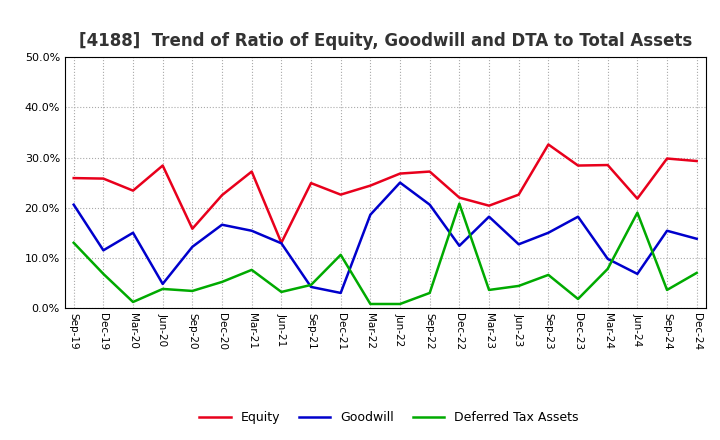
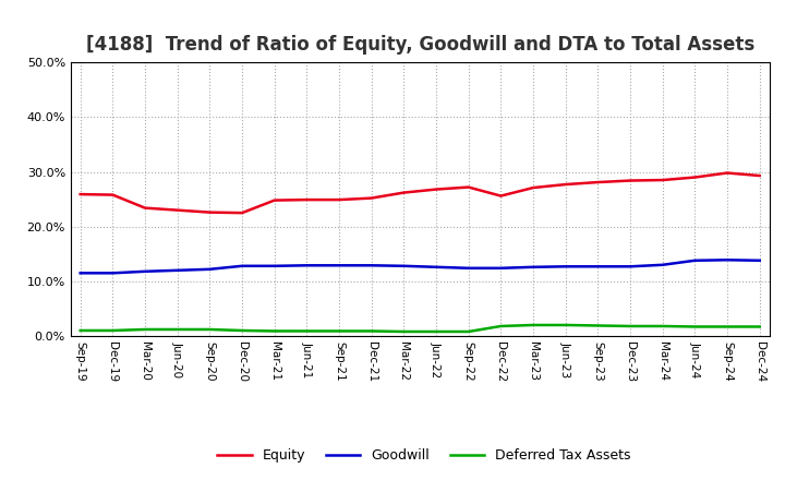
Goodwill/Sep-19: 20.6% -> 11.5%
Deferred Tax Assets/Sep-19: 13.0% -> 1.0%
Deferred Tax Assets/Dec-19: 6.8% -> 1.0%
Goodwill/Mar-20: 15.0% -> 11.8%
Equity/Jun-20: 28.4% -> 23.0%
Goodwill/Jun-20: 4.8% -> 12.0%
Deferred Tax Assets/Jun-20: 3.8% -> 1.2%
Equity/Sep-20: 15.8% -> 22.6%
Deferred Tax Assets/Sep-20: 3.4% -> 1.2%
Goodwill/Dec-20: 16.6% -> 12.8%
Deferred Tax Assets/Dec-20: 5.2% -> 1.0%
Equity/Mar-21: 27.2% -> 24.8%
Goodwill/Mar-21: 15.4% -> 12.8%
Deferred Tax Assets/Mar-21: 7.6% -> 0.9%
Equity/Jun-21: 13.0% -> 24.9%
Deferred Tax Assets/Jun-21: 3.2% -> 0.9%
Goodwill/Sep-21: 4.2% -> 12.9%
Deferred Tax Assets/Sep-21: 4.6% -> 0.9%
Equity/Dec-21: 22.6% -> 25.2%
Goodwill/Dec-21: 3.0% -> 12.9%
Deferred Tax Assets/Dec-21: 10.6% -> 0.9%
Equity/Mar-22: 24.4% -> 26.2%
Goodwill/Mar-22: 18.6% -> 12.8%
Goodwill/Jun-22: 25.0% -> 12.6%
Goodwill/Sep-22: 20.6% -> 12.4%
Deferred Tax Assets/Sep-22: 3.0% -> 0.8%
Equity/Dec-22: 22.0% -> 25.6%
Deferred Tax Assets/Dec-22: 20.8% -> 1.8%
Equity/Mar-23: 20.4% -> 27.1%
Goodwill/Mar-23: 18.2% -> 12.6%
Deferred Tax Assets/Mar-23: 3.6% -> 2.0%
Equity/Jun-23: 22.6% -> 27.7%
Deferred Tax Assets/Jun-23: 4.4% -> 2.0%
Equity/Sep-23: 32.6% -> 28.1%
Goodwill/Sep-23: 15.0% -> 12.7%
Deferred Tax Assets/Sep-23: 6.6% -> 1.9%
Goodwill/Dec-23: 18.2% -> 12.7%
Goodwill/Mar-24: 9.8% -> 13.0%
Deferred Tax Assets/Mar-24: 7.8% -> 1.8%
Equity/Jun-24: 21.8% -> 29.0%
Goodwill/Jun-24: 6.8% -> 13.8%
Deferred Tax Assets/Jun-24: 19.0% -> 1.7%
Goodwill/Sep-24: 15.4% -> 13.9%
Deferred Tax Assets/Sep-24: 3.6% -> 1.7%
Deferred Tax Assets/Dec-24: 7.0% -> 1.7%
